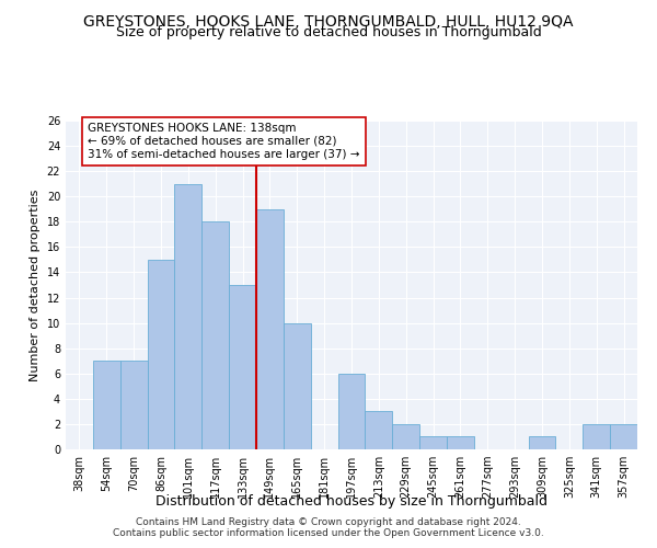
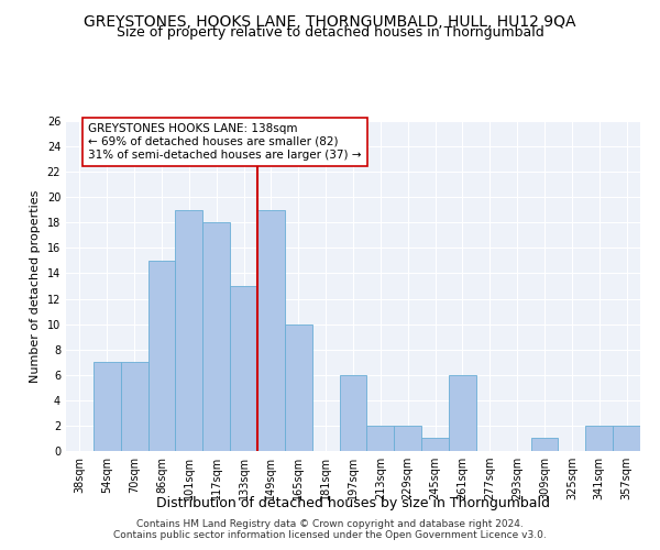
101sqm: 21 -> 19
213sqm: 3 -> 2
261sqm: 1 -> 6
